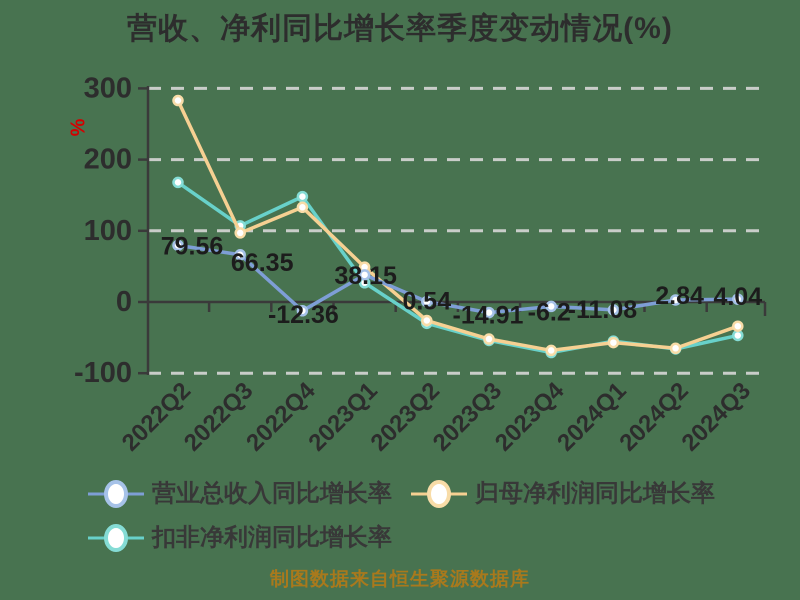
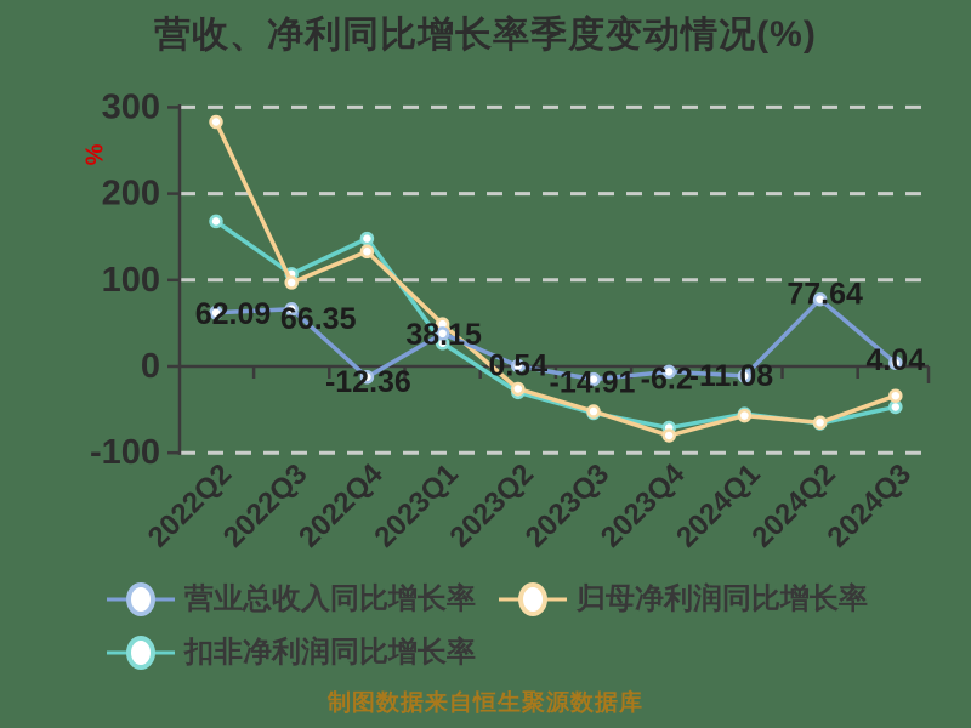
营业总收入同比增长率/2022Q2: 79.56 -> 62.09
归母净利润同比增长率/2023Q4: -70 -> -80
营业总收入同比增长率/2024Q2: 2.84 -> 77.64
